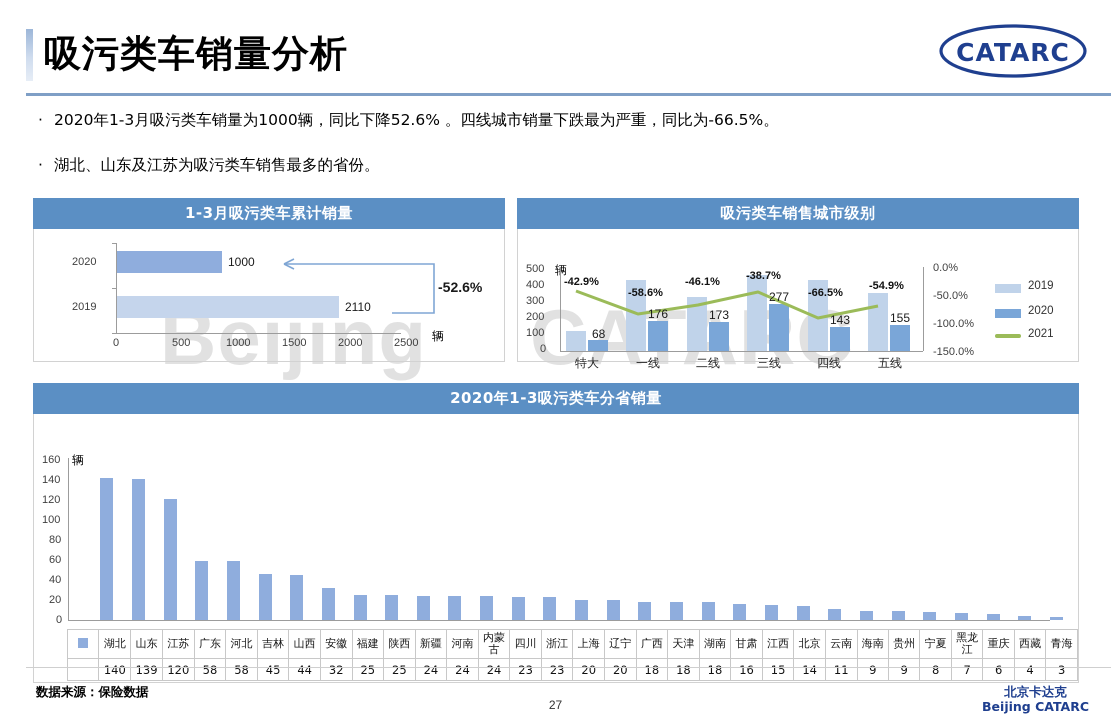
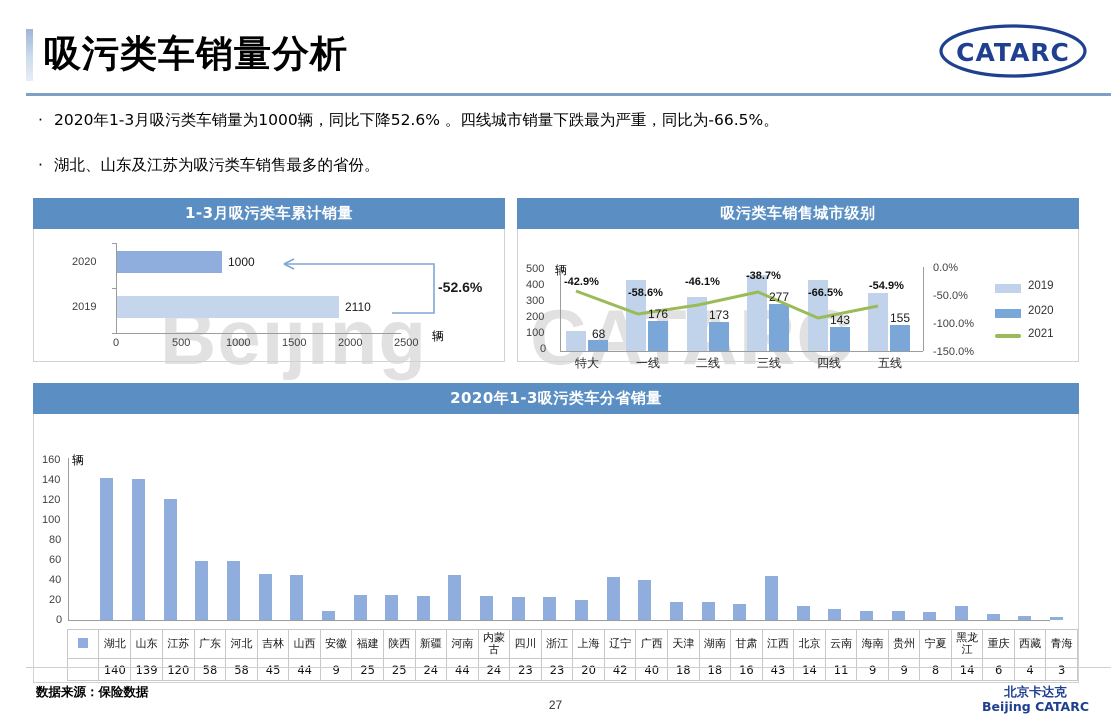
2020年1-3吸污类车分省销量/安徽: 32 -> 9
2020年1-3吸污类车分省销量/河南: 24 -> 44
2020年1-3吸污类车分省销量/辽宁: 20 -> 42
2020年1-3吸污类车分省销量/广西: 18 -> 40
2020年1-3吸污类车分省销量/江西: 15 -> 43
2020年1-3吸污类车分省销量/黑龙江: 7 -> 14
